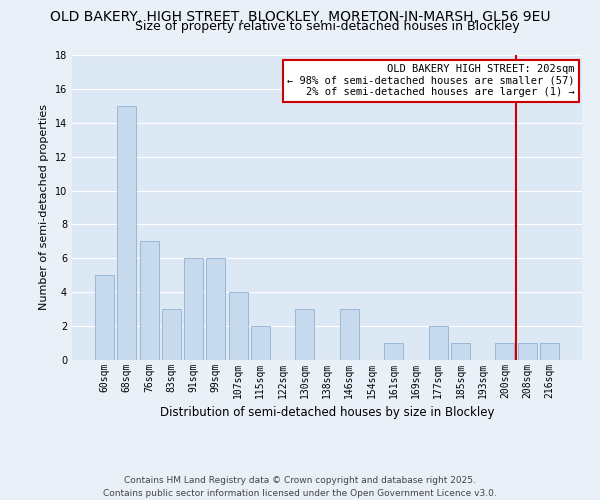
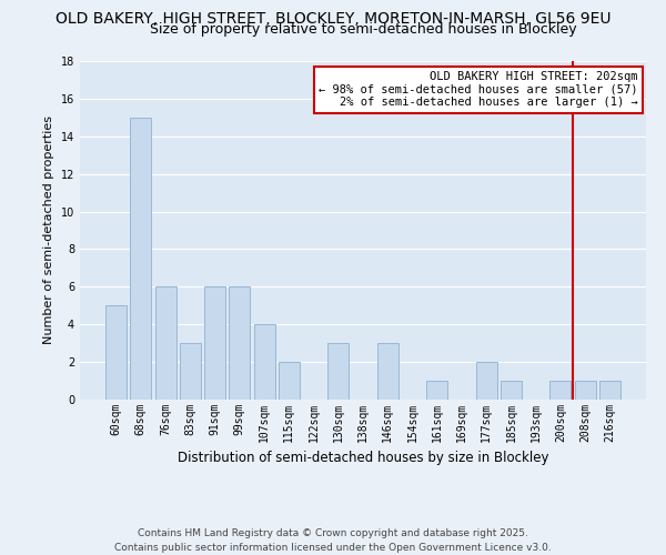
76sqm: 7 -> 6
